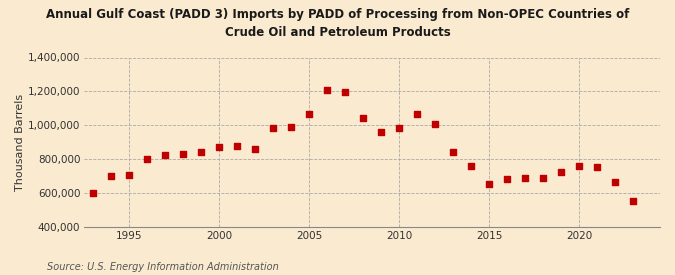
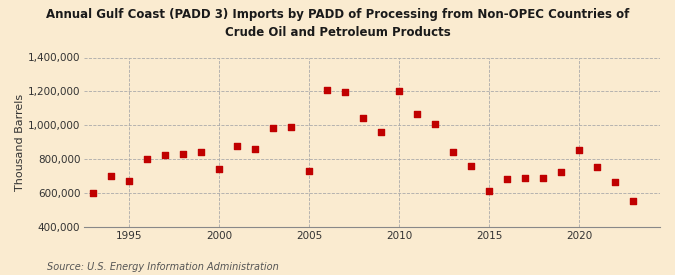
1995: 700,000 -> 670,000
2000: 870,000 -> 740,000
2005: 1,060,000 -> 730,000
2010: 980,000 -> 1,200,000
2015: 650,000 -> 610,000
2020: 760,000 -> 850,000
